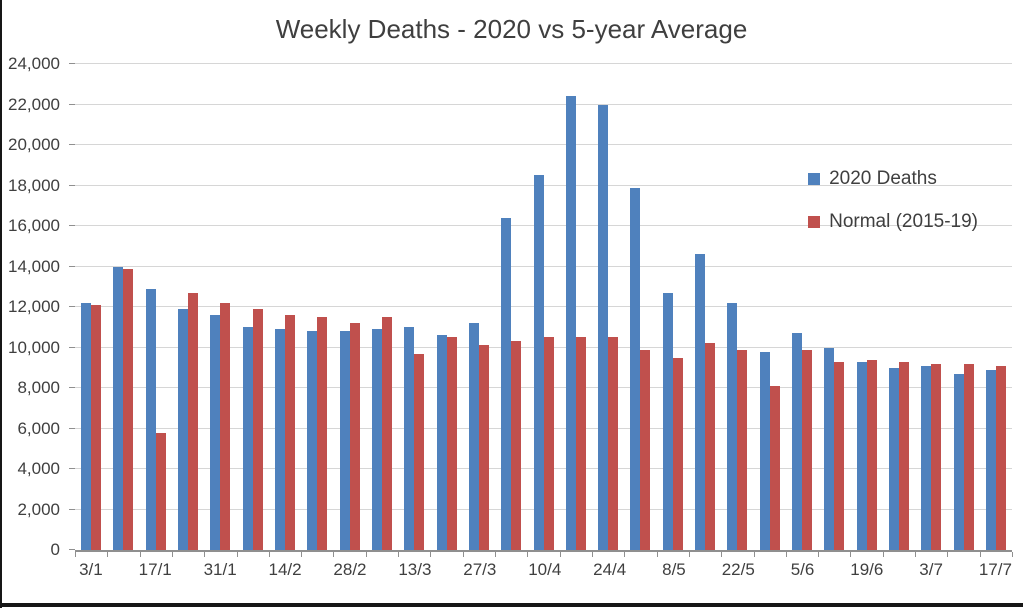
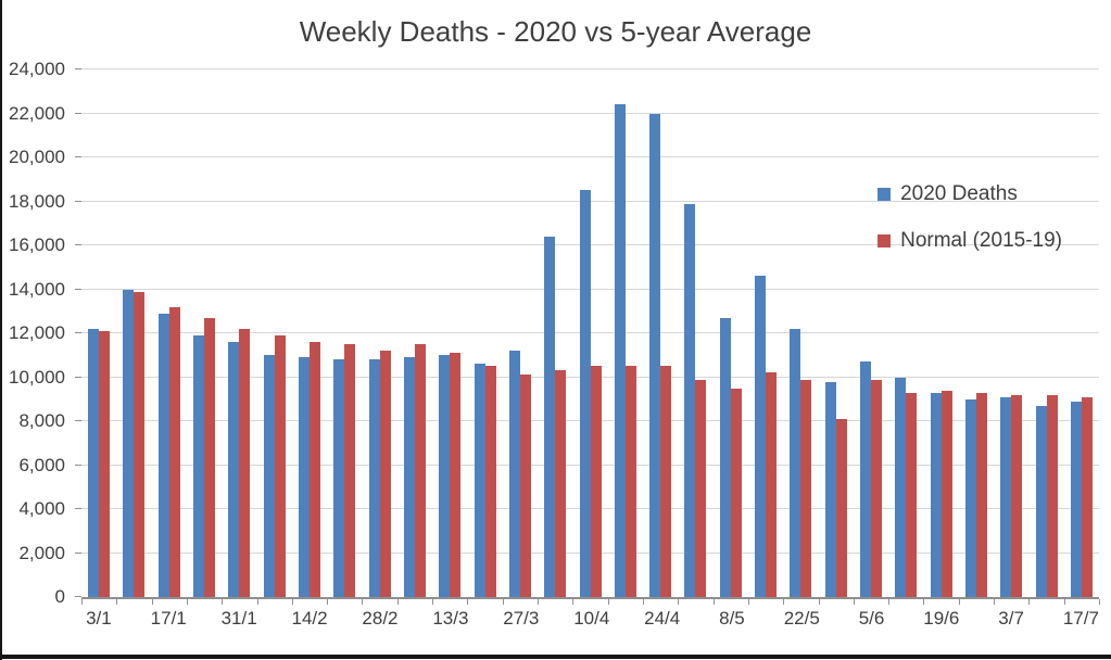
Normal (2015-19)/17/1: 5800 -> 13200
Normal (2015-19)/13/3: 9700 -> 11100
